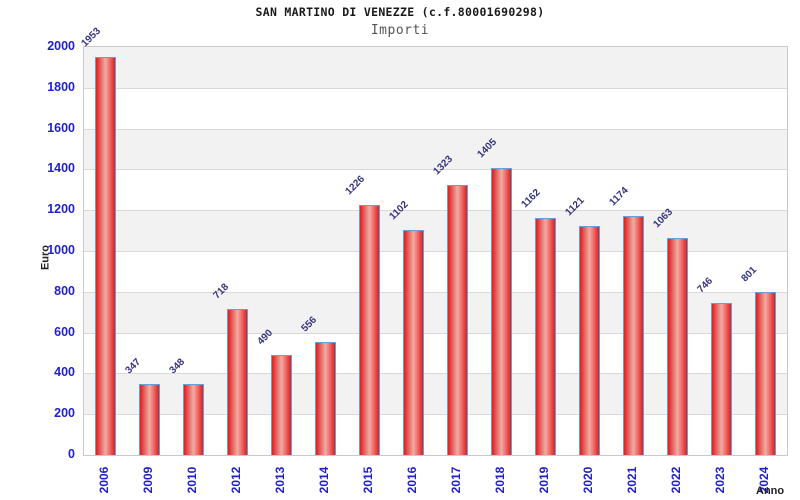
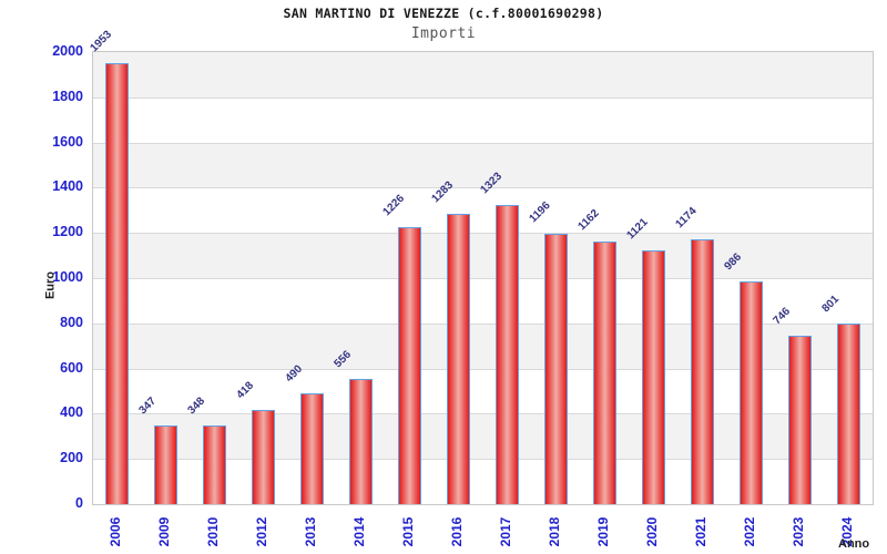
2012: 718 -> 418
2016: 1102 -> 1283
2018: 1405 -> 1196
2022: 1063 -> 986
